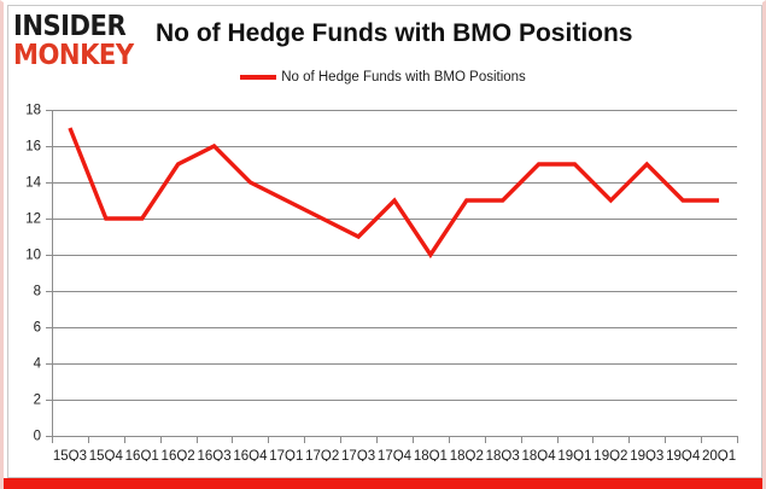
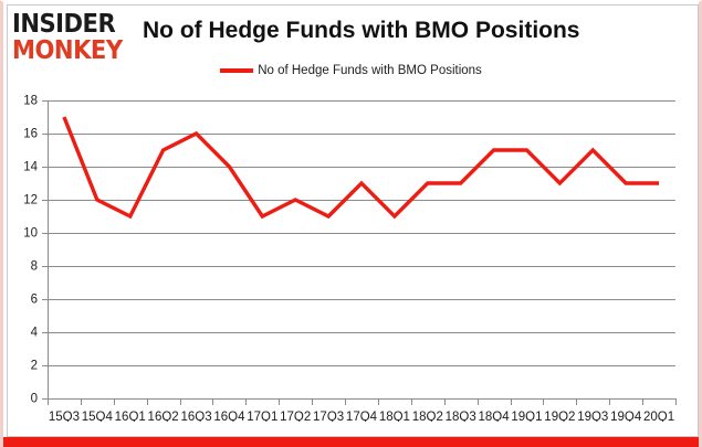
16Q1: 12 -> 11
17Q1: 13 -> 11
18Q1: 10 -> 11
